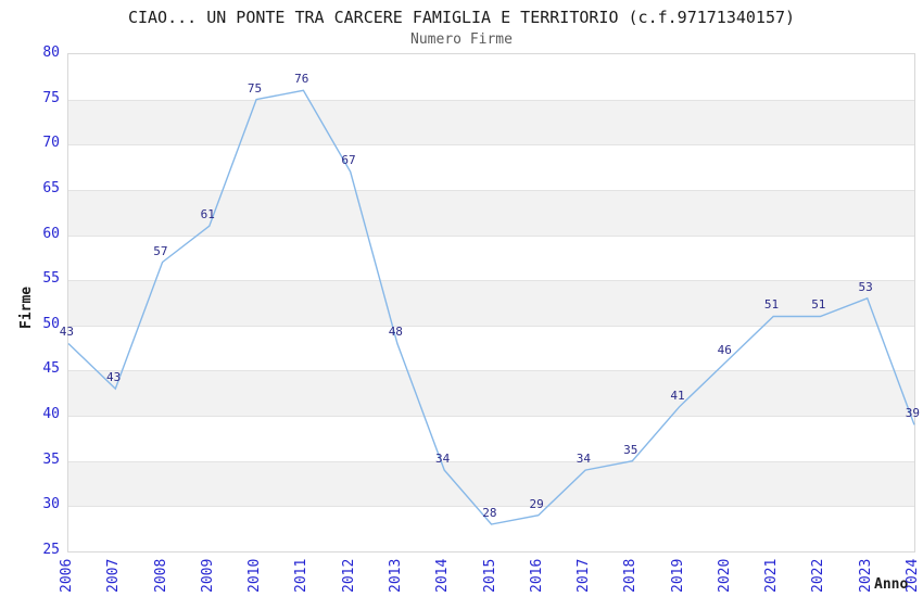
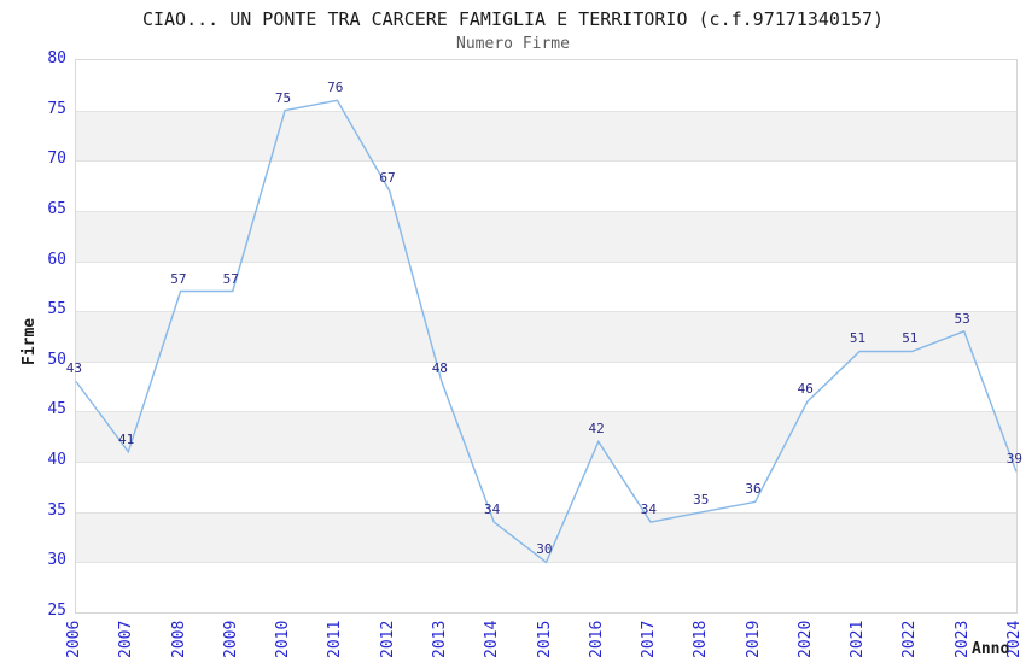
2007: 43 -> 41
2009: 61 -> 57
2015: 28 -> 30
2016: 29 -> 42
2019: 41 -> 36
